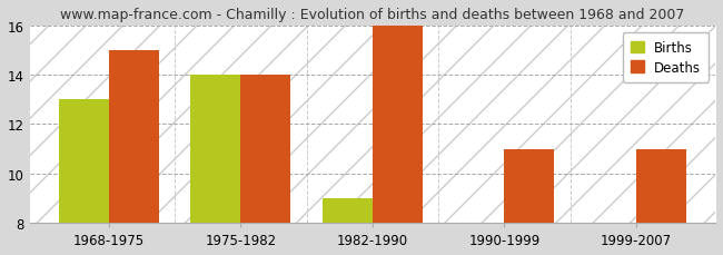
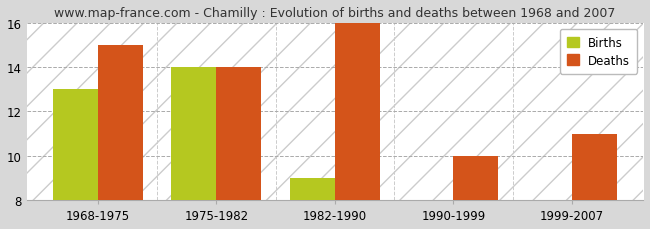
Deaths/1990-1999: 11 -> 10
